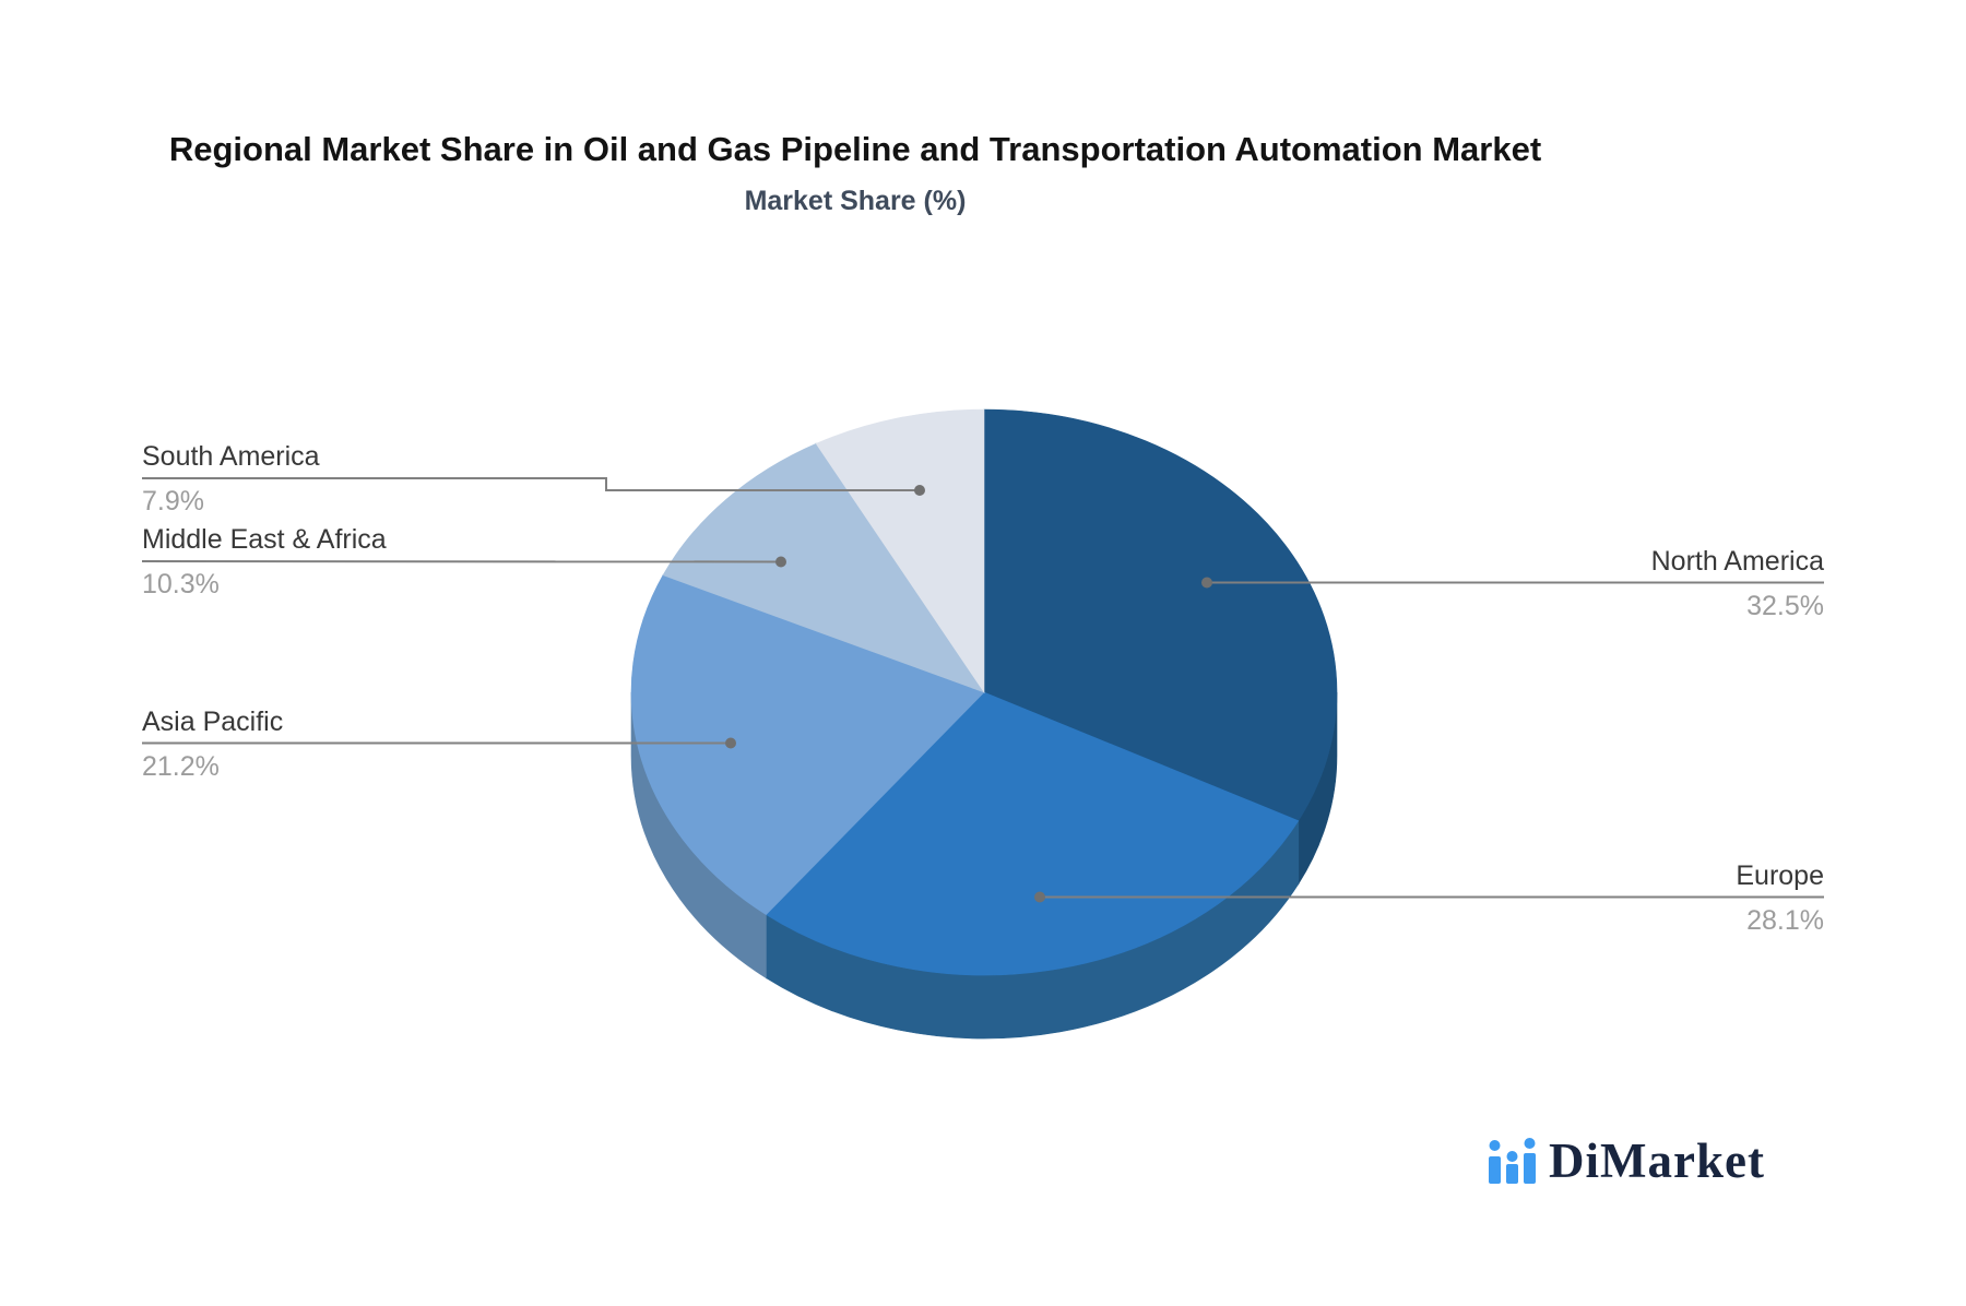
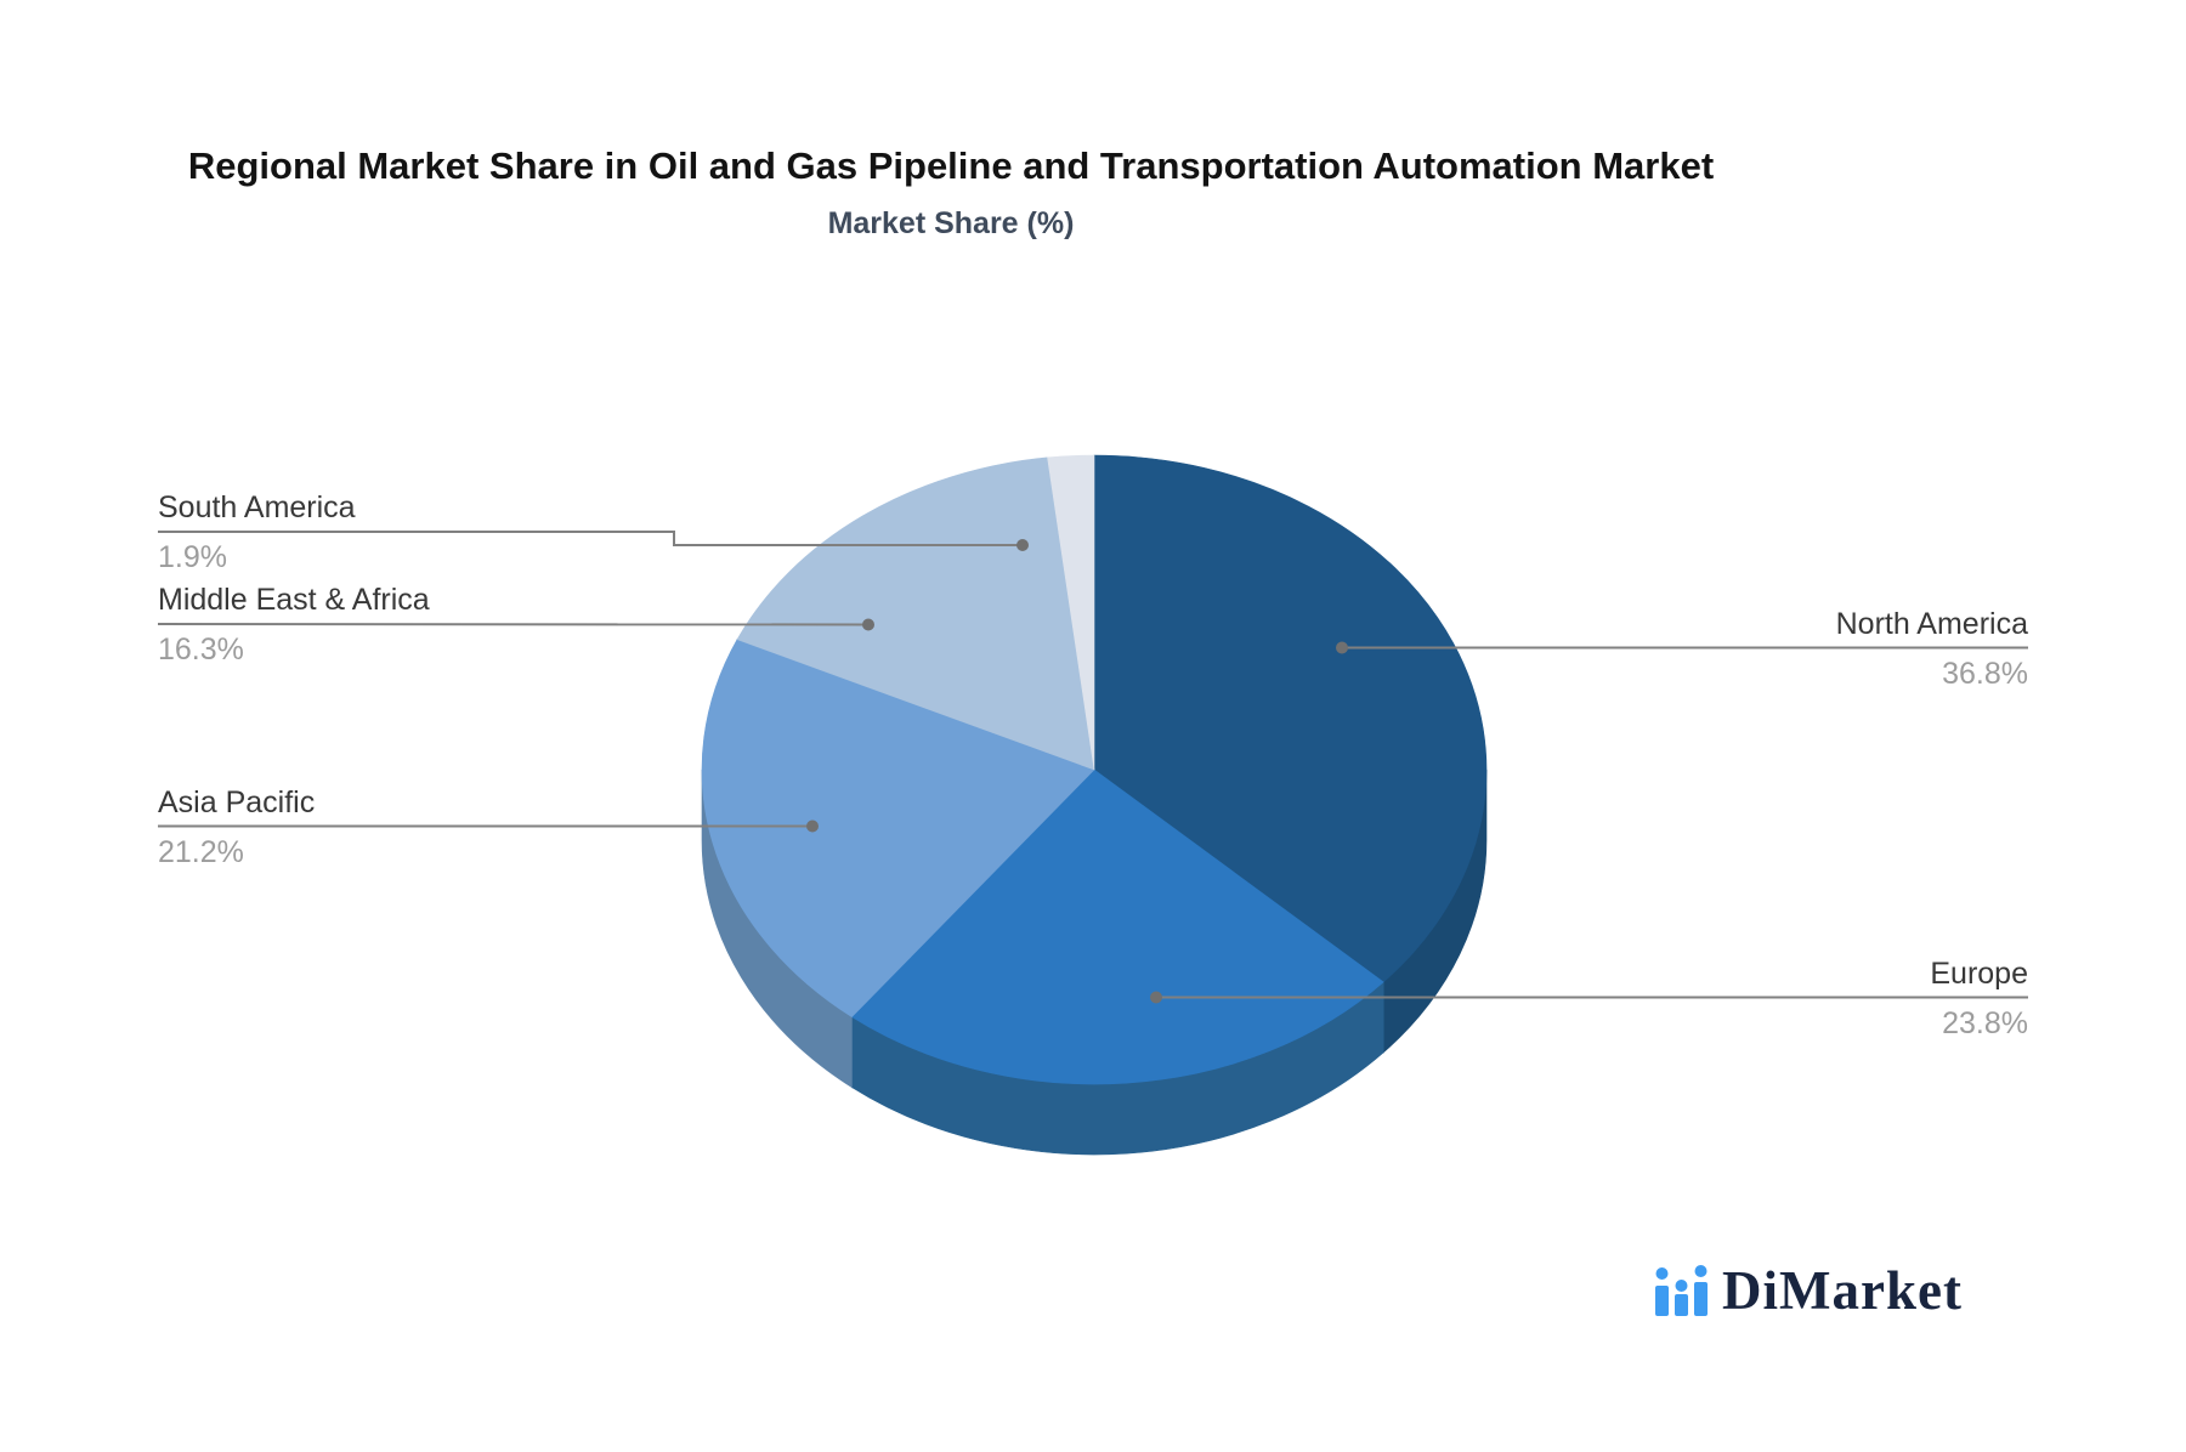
North America: 32.5% -> 36.8%
Europe: 28.1% -> 23.8%
Middle East & Africa: 10.3% -> 16.3%
South America: 7.9% -> 1.9%
